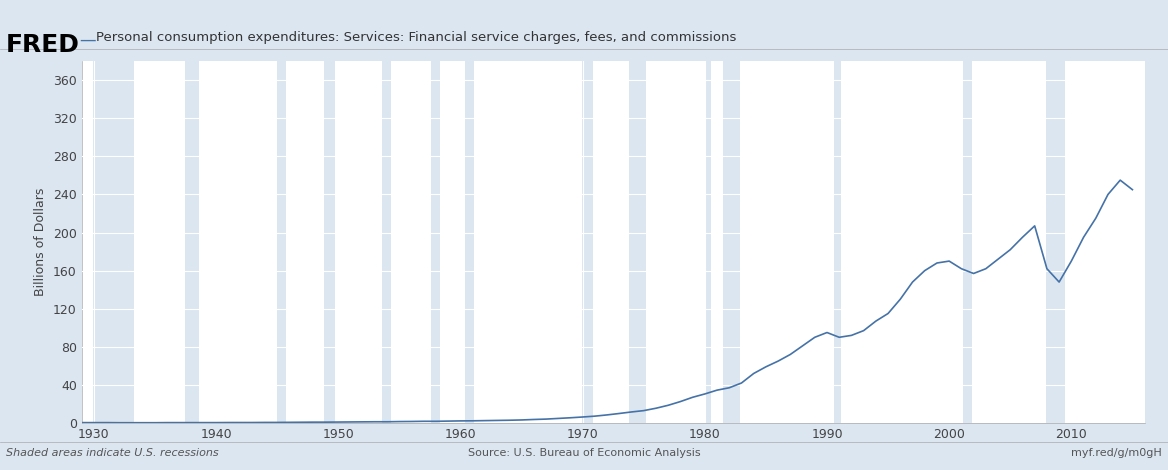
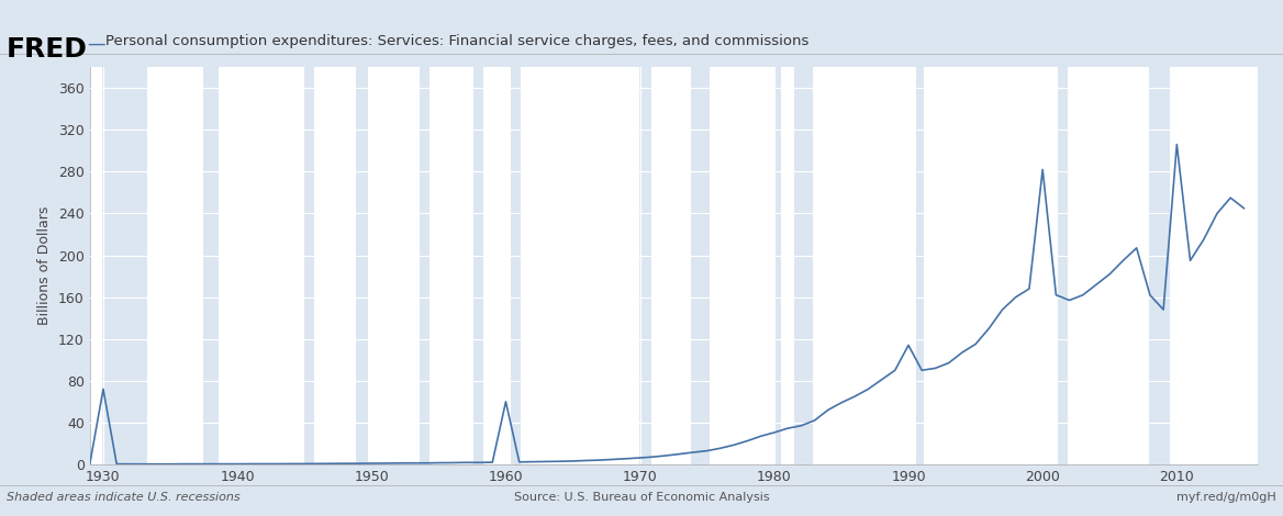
1930: 0 -> 72
1960: 2 -> 60
1990: 95 -> 114
2000: 170 -> 282
2010: 170 -> 306
